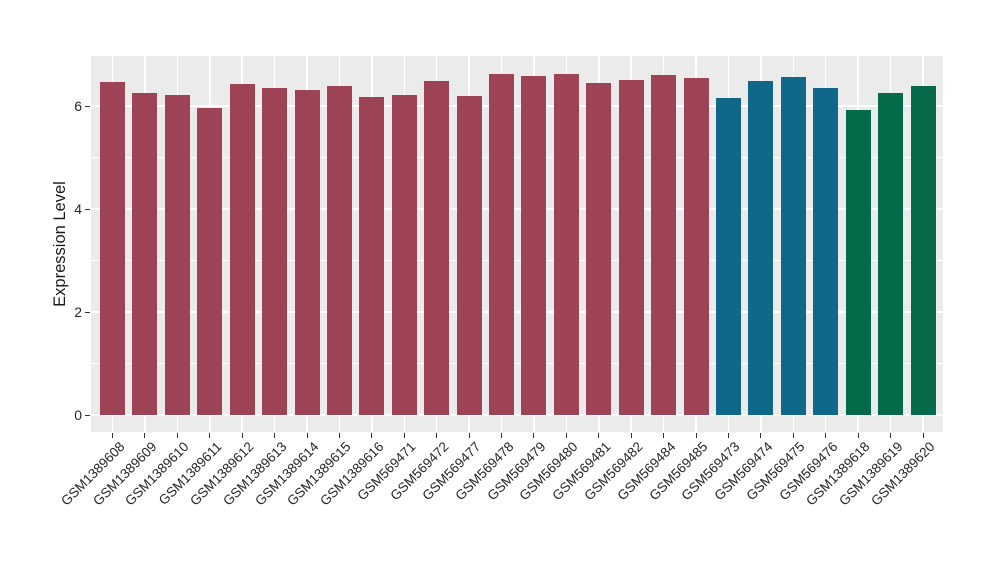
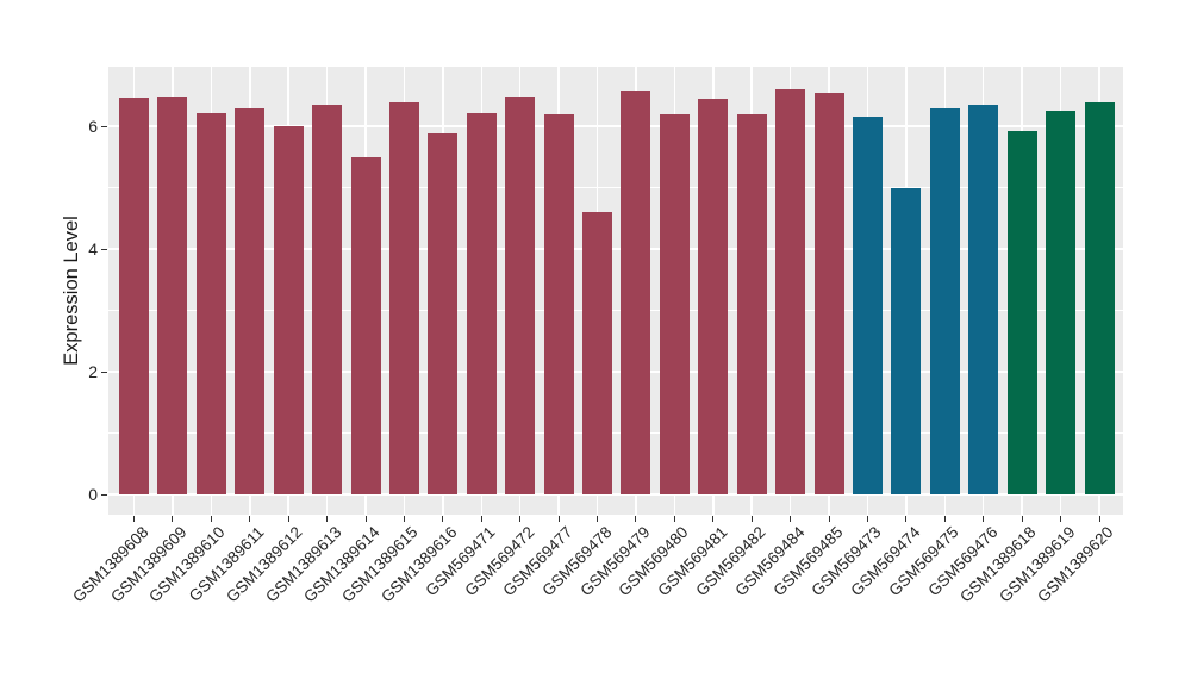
GSM1389609: 6.3 -> 6.5
GSM1389611: 6.0 -> 6.3
GSM1389612: 6.4 -> 6.0
GSM1389614: 6.3 -> 5.5
GSM1389616: 6.2 -> 5.9
GSM569478: 6.6 -> 4.6
GSM569480: 6.6 -> 6.2
GSM569482: 6.5 -> 6.2
GSM569474: 6.5 -> 5.0
GSM569475: 6.6 -> 6.3
